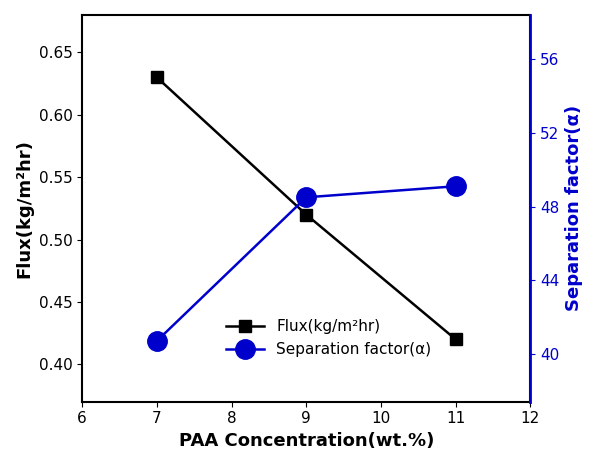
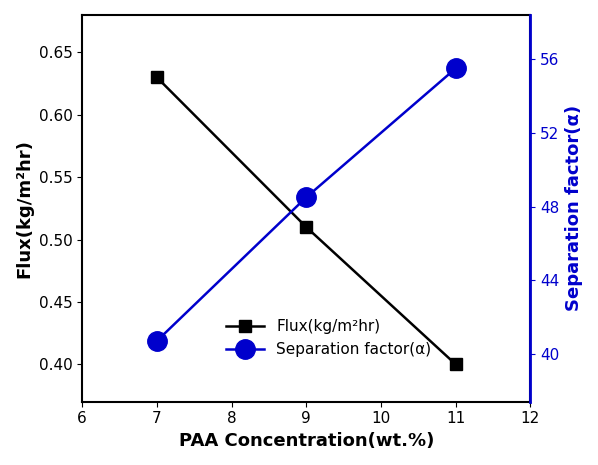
Flux(kg/m²hr)/9: 0.52 -> 0.51
Flux(kg/m²hr)/11: 0.42 -> 0.40
Separation factor(α)/11: 49.1 -> 55.5
